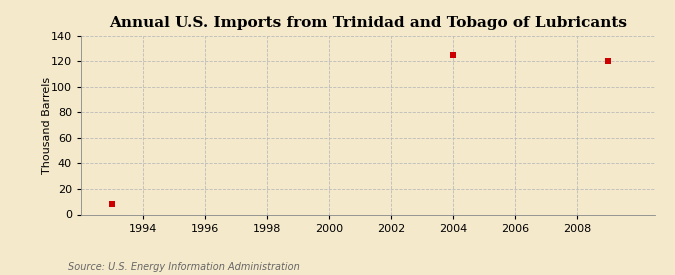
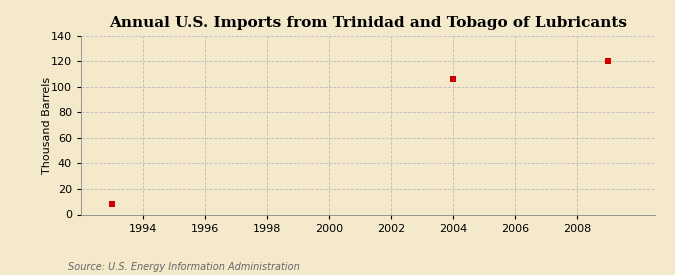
2004: 125 -> 106
